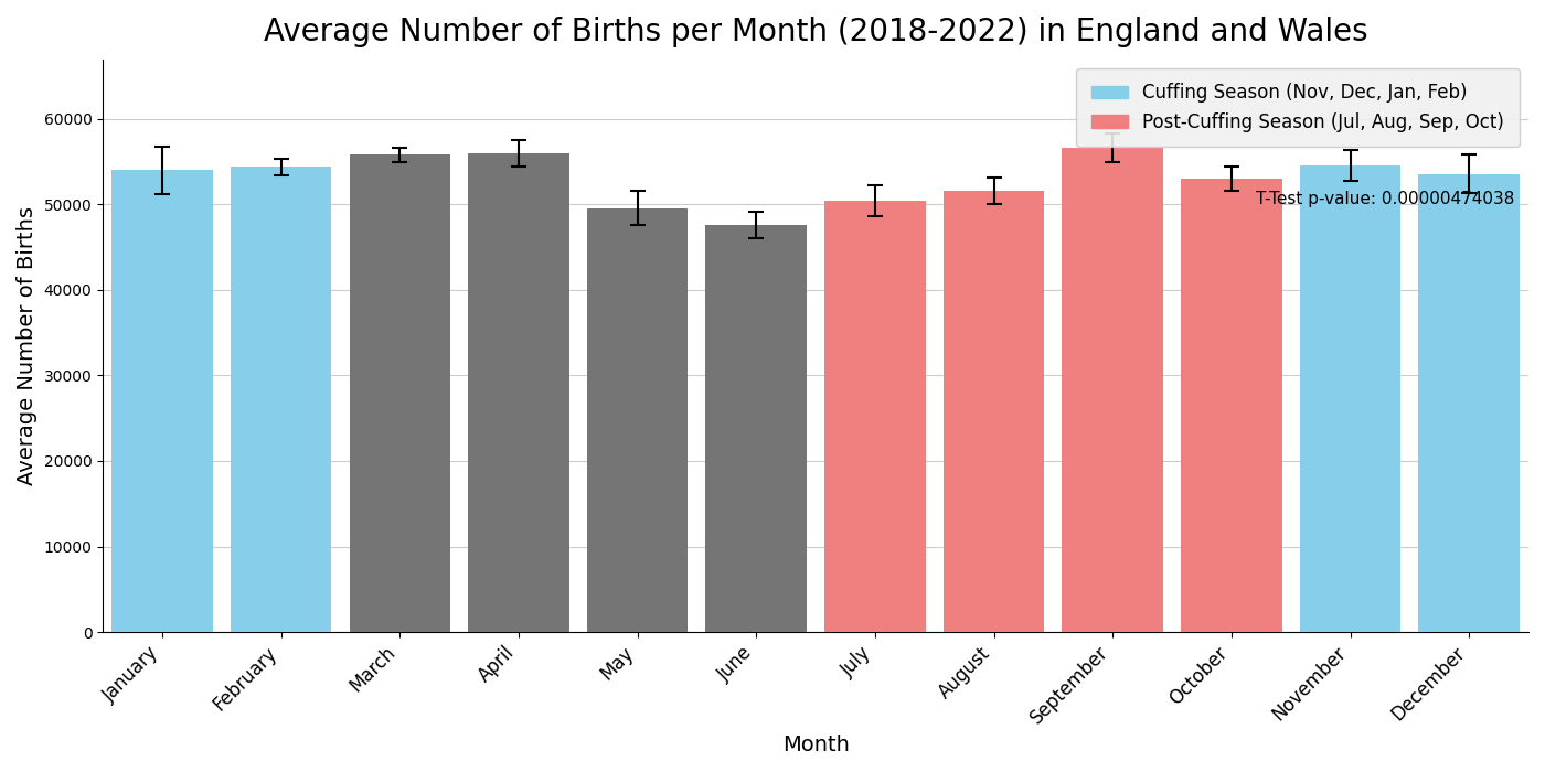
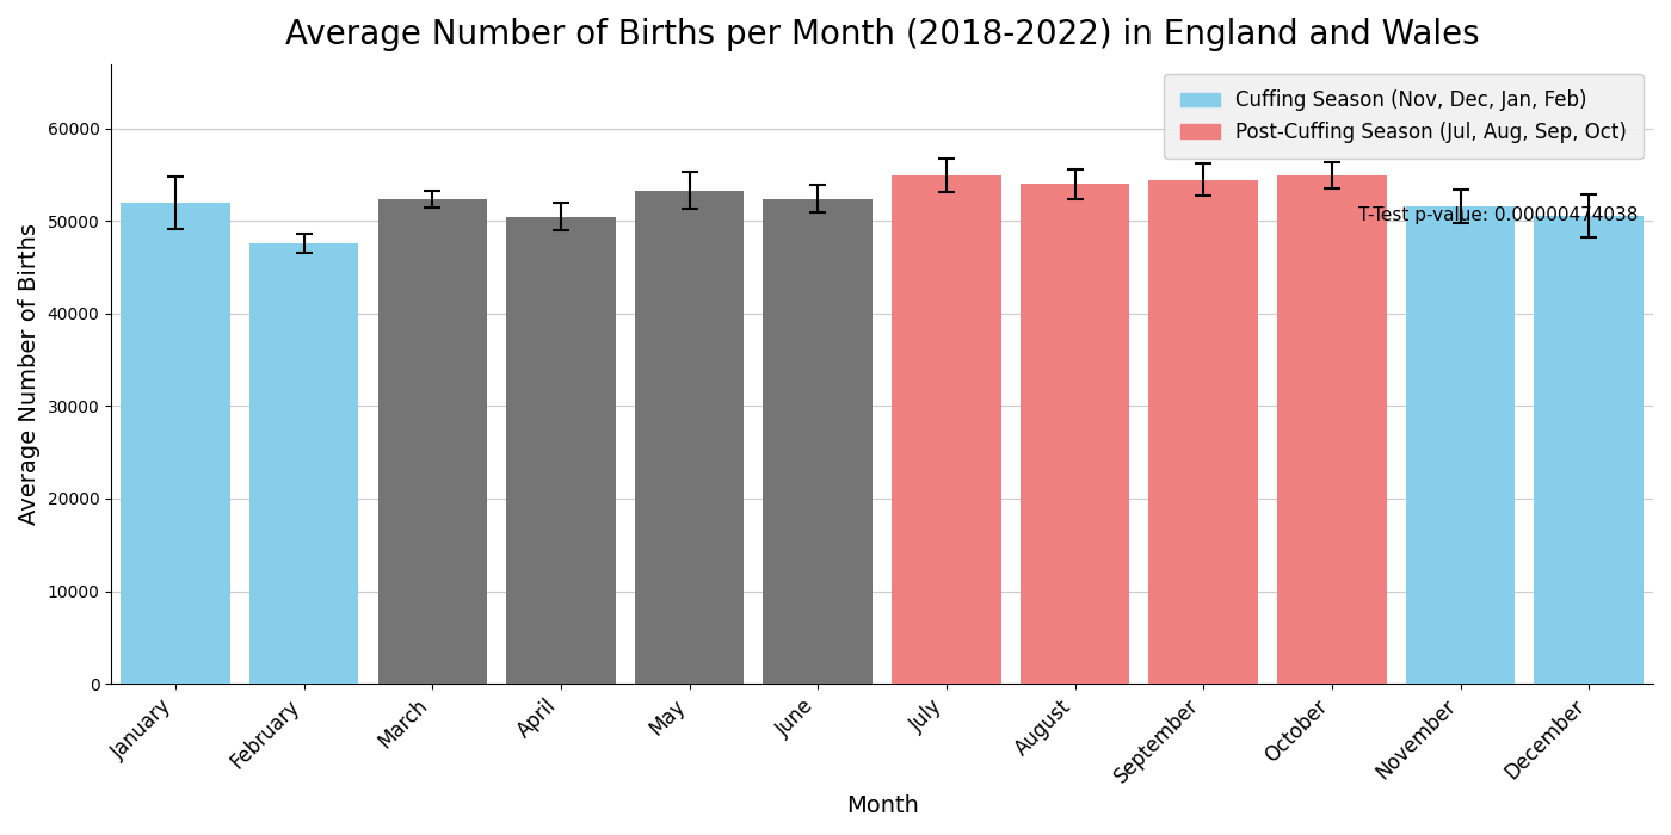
January: 54000 -> 52000
February: 54400 -> 47600
March: 55800 -> 52400
April: 56000 -> 50500
May: 49600 -> 53300
June: 47600 -> 52400
July: 50400 -> 55000
August: 51600 -> 54000
September: 56600 -> 54500
October: 53000 -> 55000
November: 54600 -> 51600
December: 53600 -> 50600
